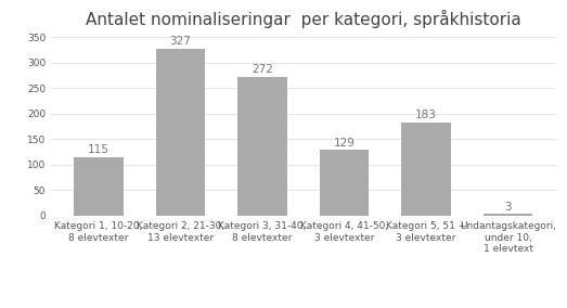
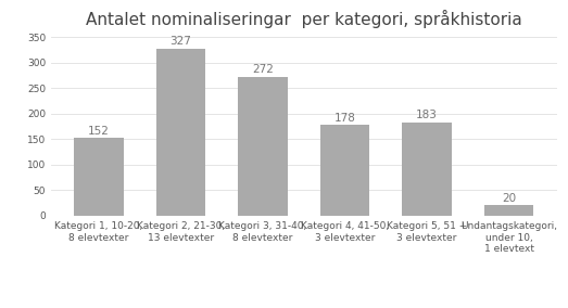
Kategori 1, 10-20, 8 elevtexter: 115 -> 152
Kategori 4, 41-50, 3 elevtexter: 129 -> 178
Undantagskategori, under 10, 1 elevtext: 3 -> 20
